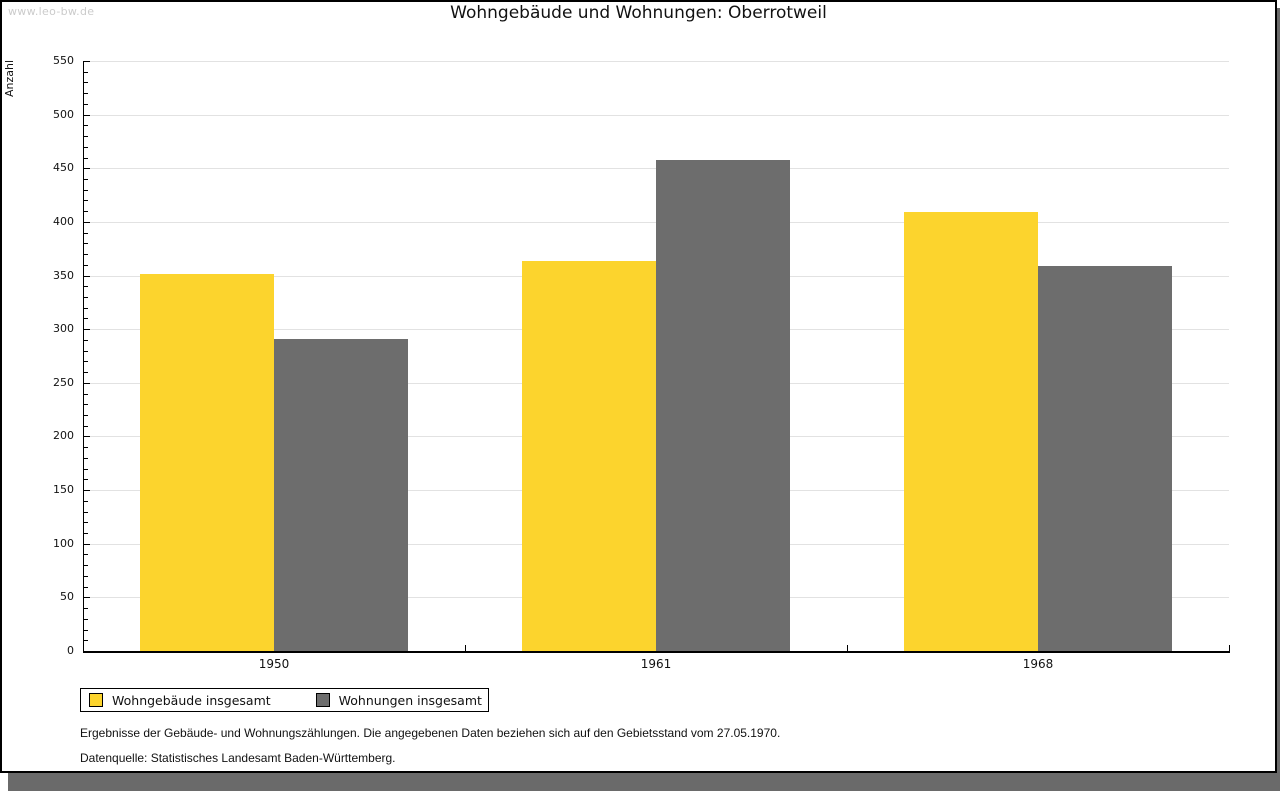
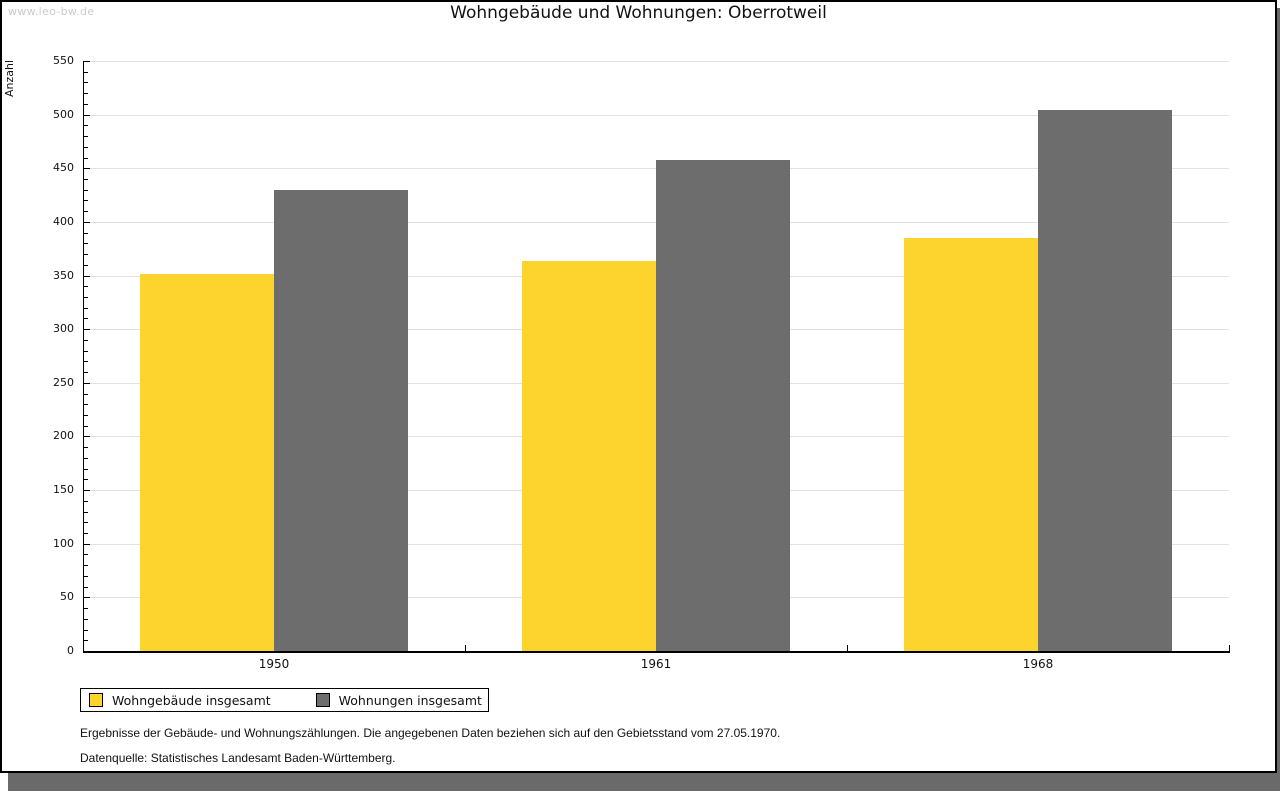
Wohnungen insgesamt/1950: 291 -> 430
Wohngebäude insgesamt/1968: 409 -> 385
Wohnungen insgesamt/1968: 359 -> 504
